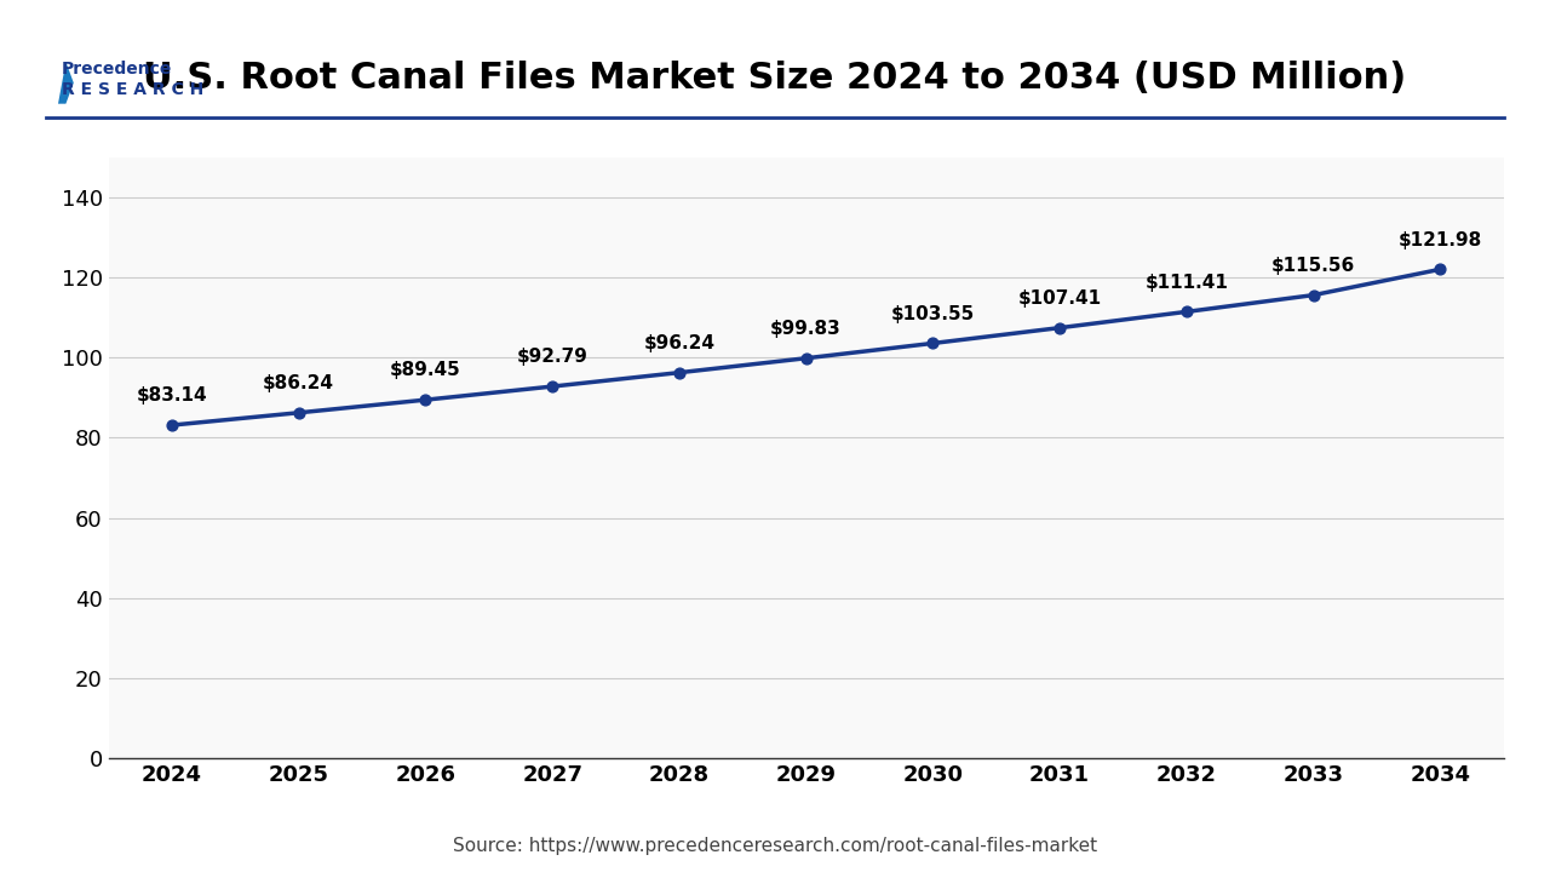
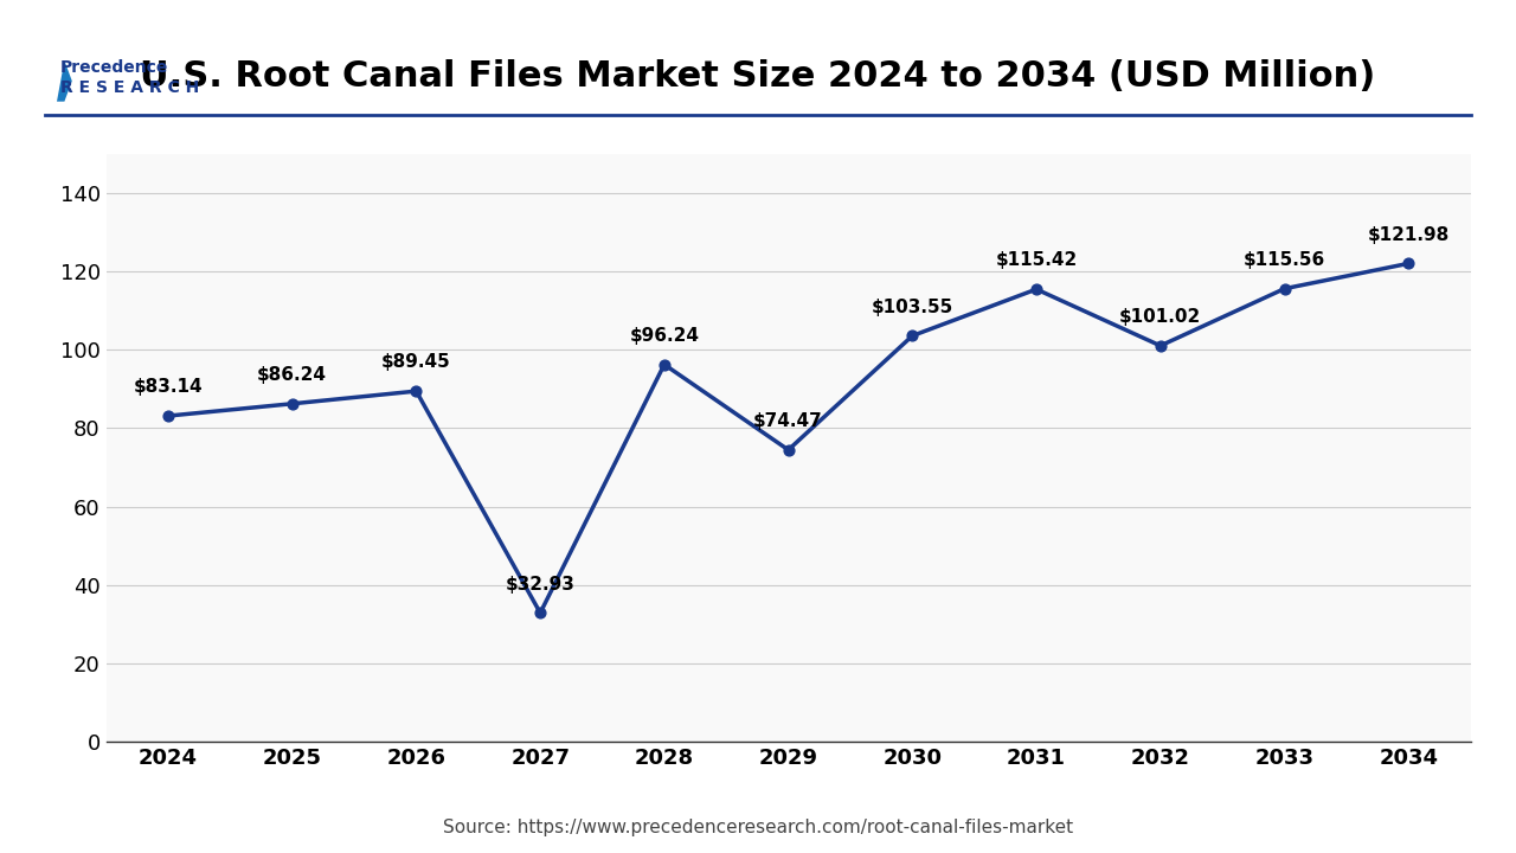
2027: $92.79 -> $32.93
2029: $99.83 -> $74.47
2031: $107.41 -> $115.42
2032: $111.41 -> $101.02
